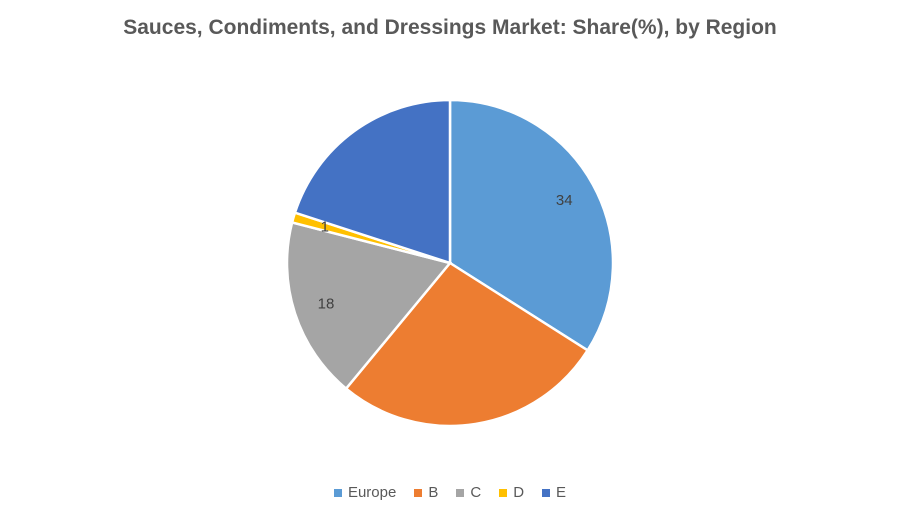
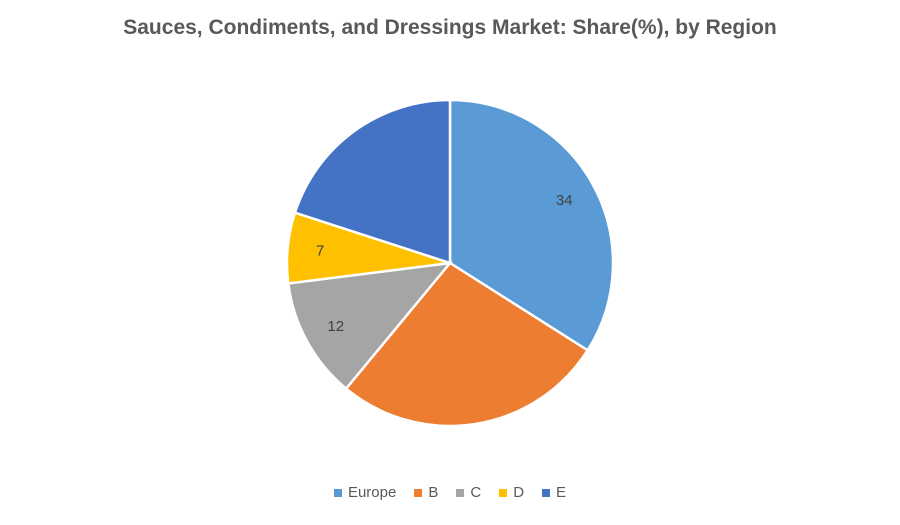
C: 18 -> 12
D: 1 -> 7
